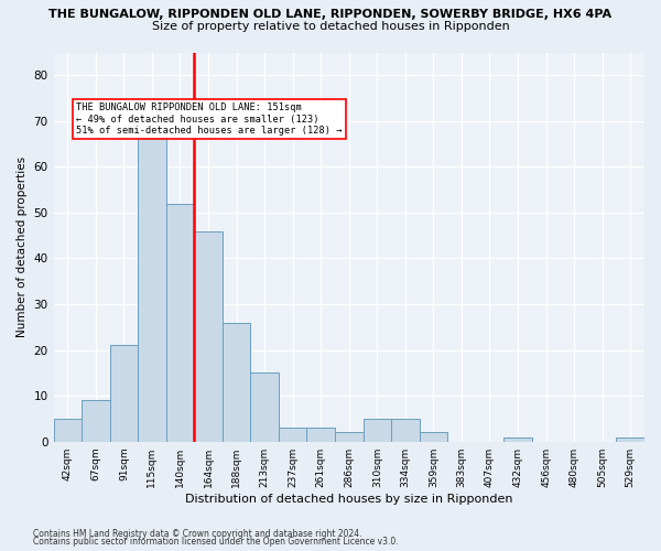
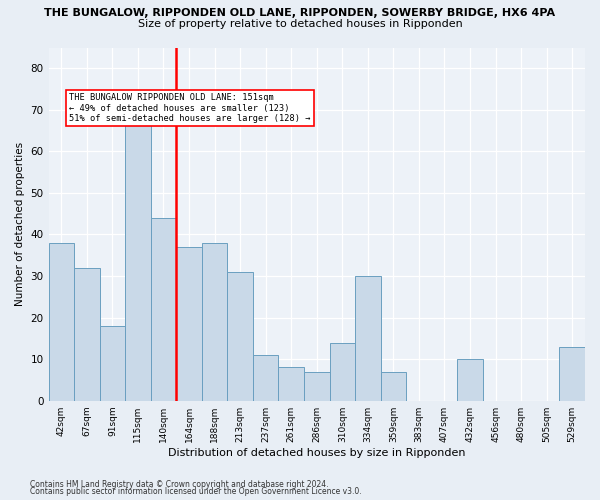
42sqm: 5 -> 38
67sqm: 9 -> 32
91sqm: 21 -> 18
140sqm: 52 -> 44
164sqm: 46 -> 37
188sqm: 26 -> 38
213sqm: 15 -> 31
237sqm: 3 -> 11
261sqm: 3 -> 8
286sqm: 2 -> 7
310sqm: 5 -> 14
334sqm: 5 -> 30
359sqm: 2 -> 7
432sqm: 1 -> 10
529sqm: 1 -> 13
